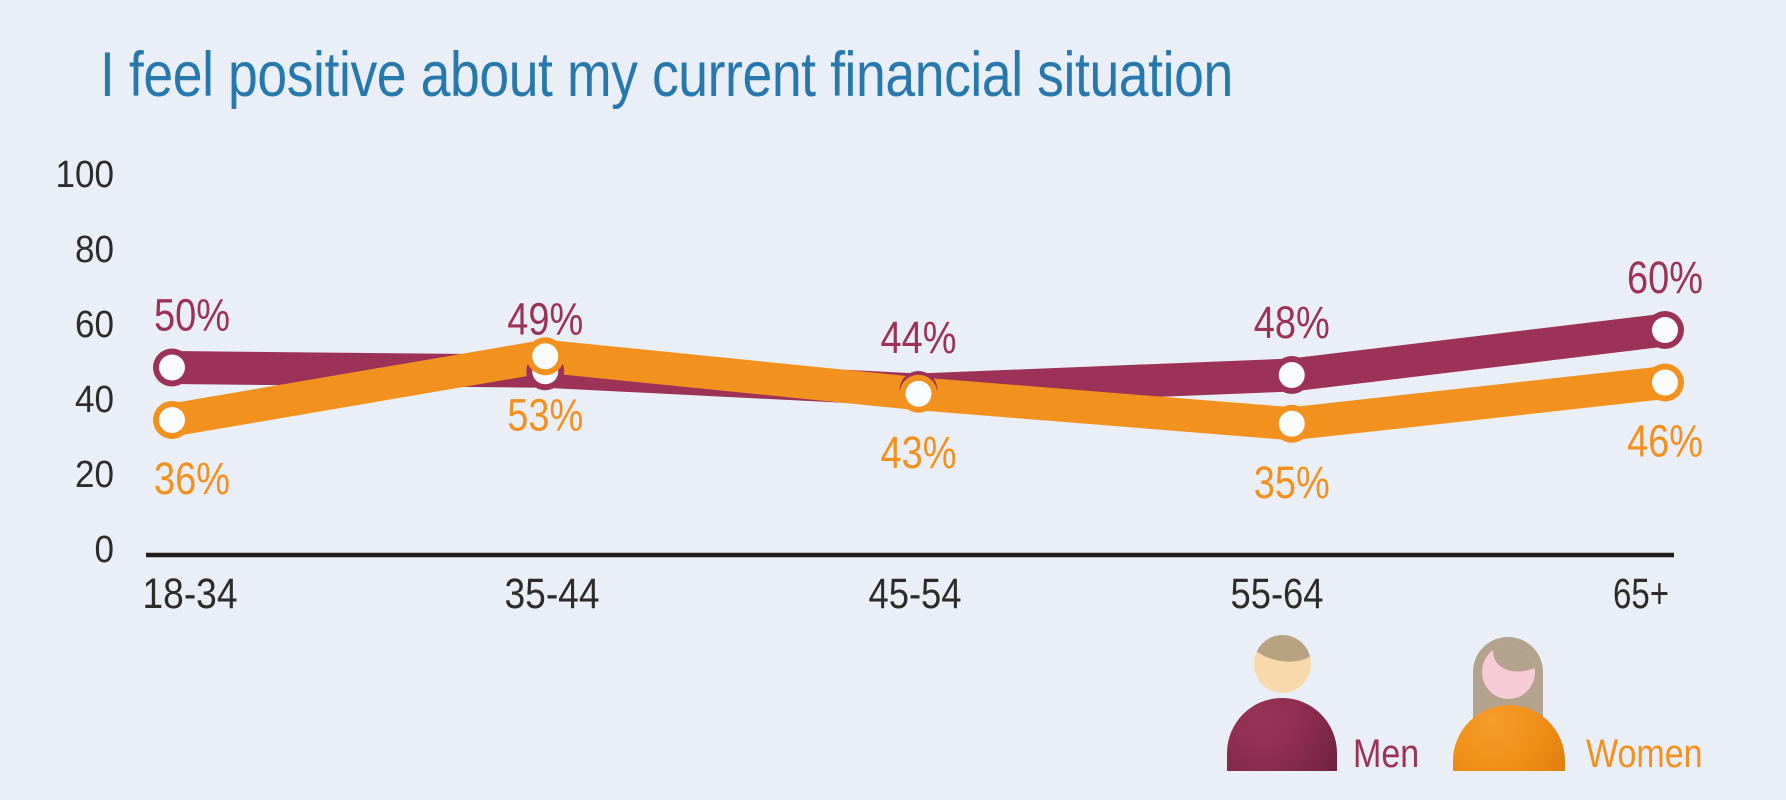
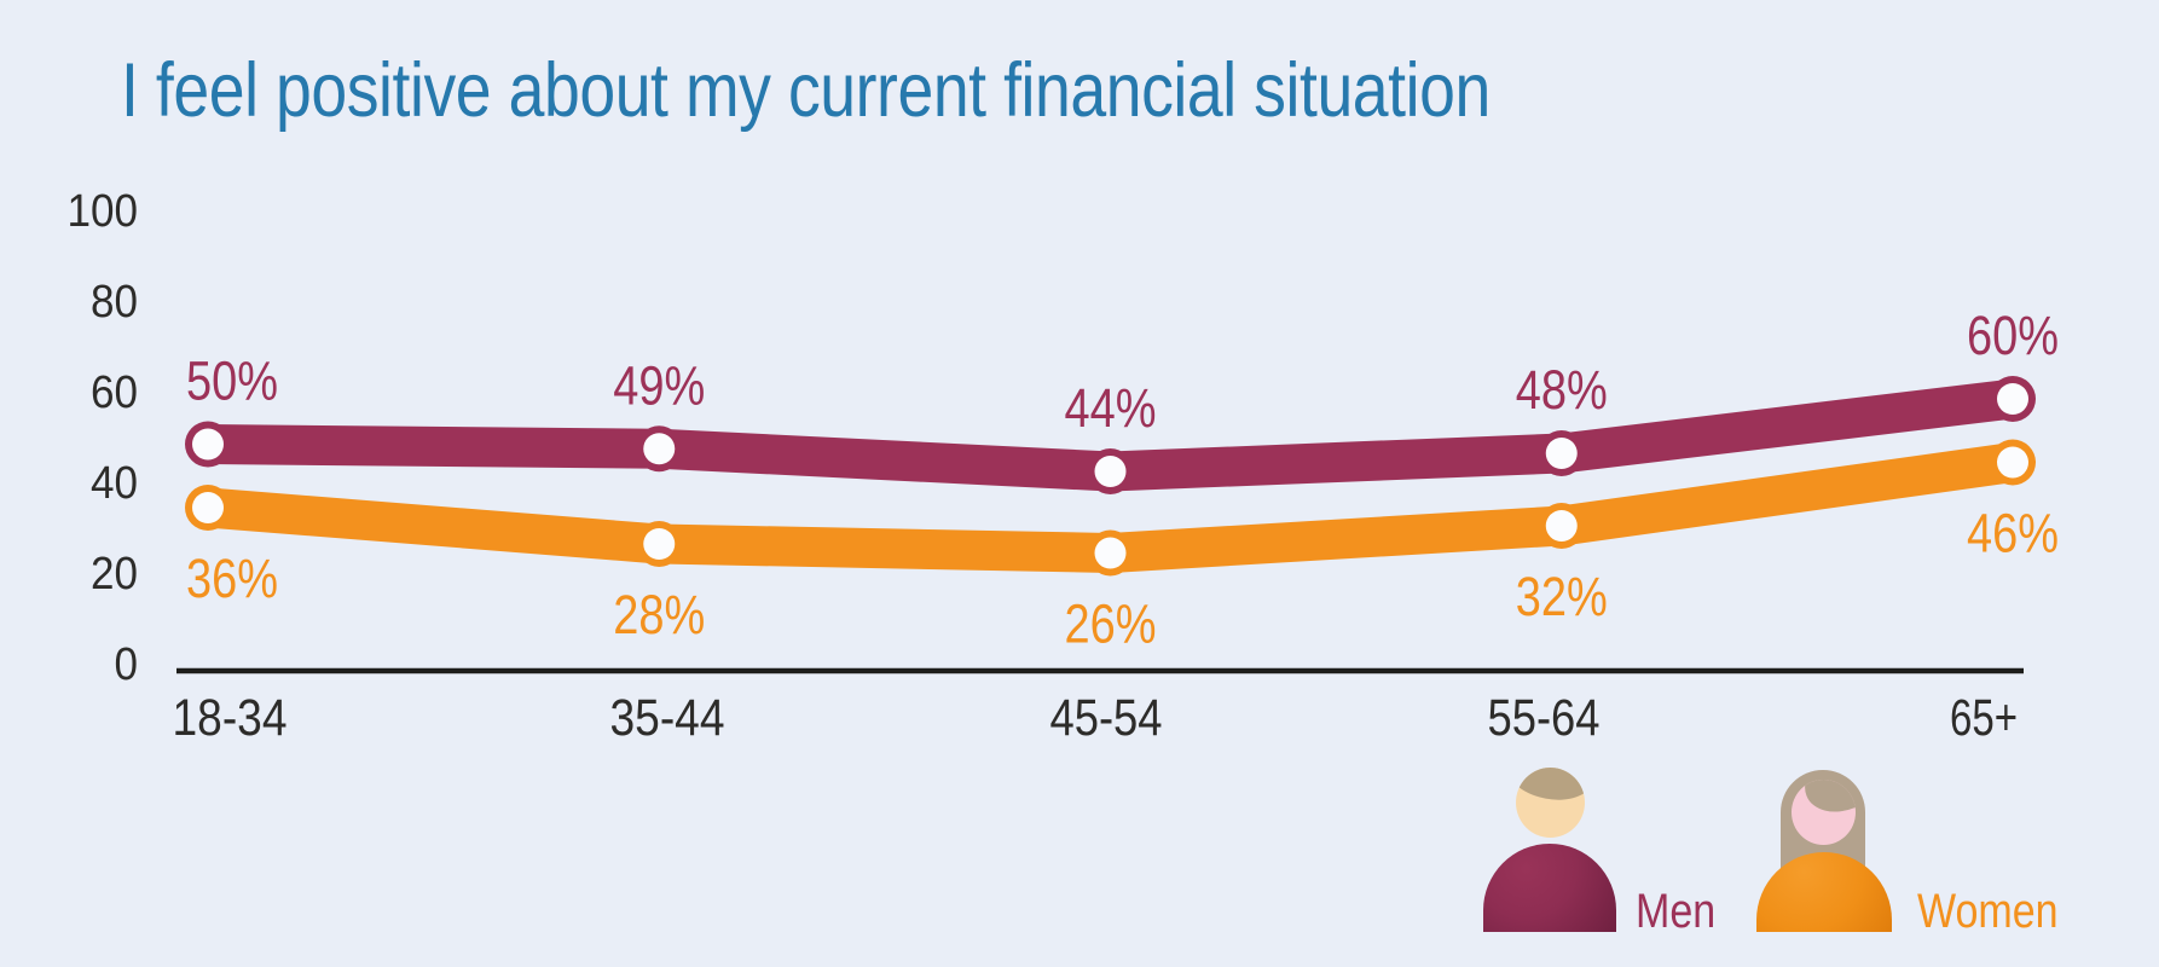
Women/35-44: 53% -> 28%
Women/45-54: 43% -> 26%
Women/55-64: 35% -> 32%
